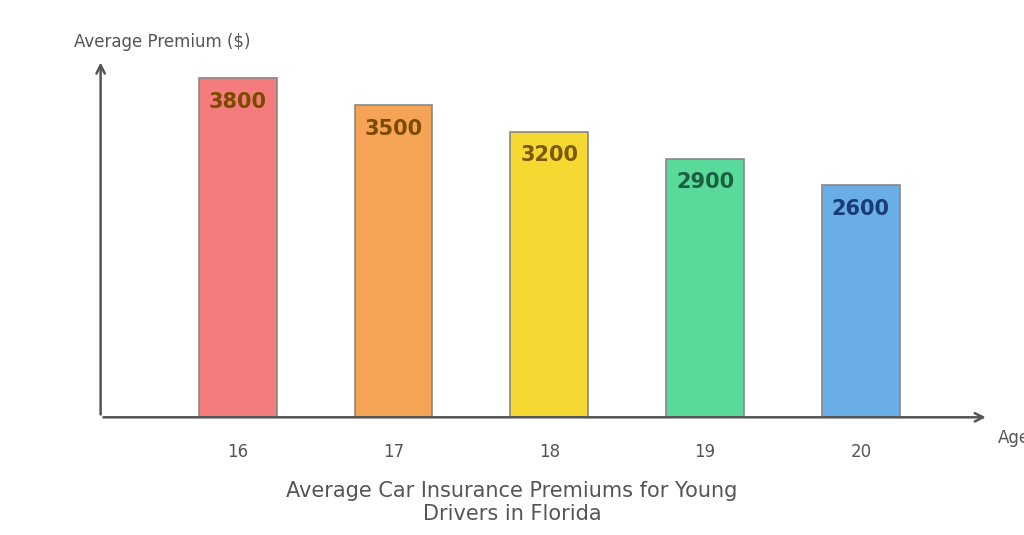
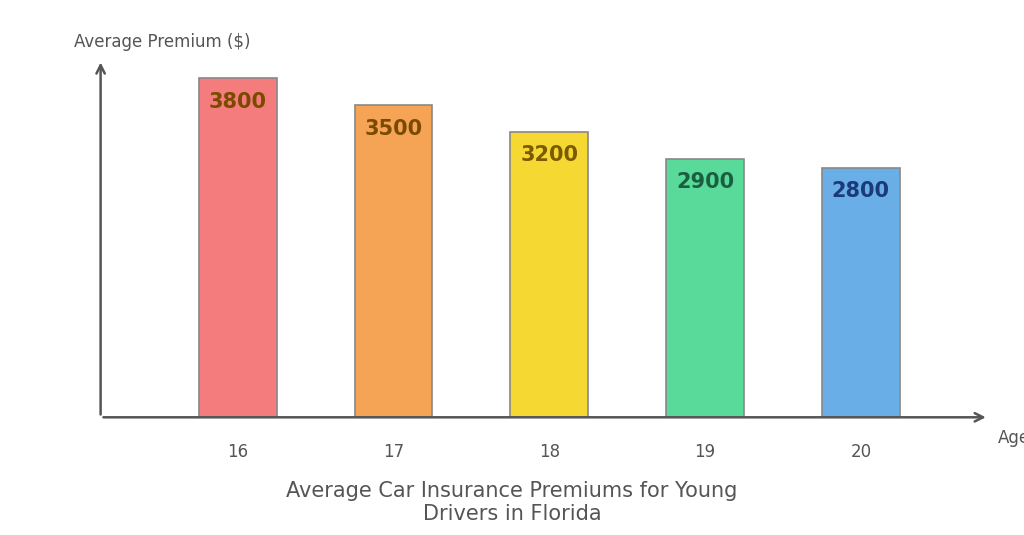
20: 2600 -> 2800
